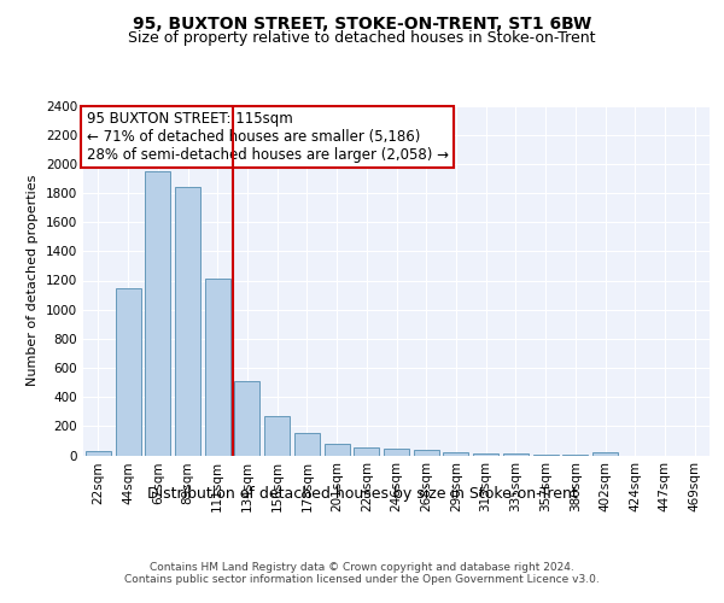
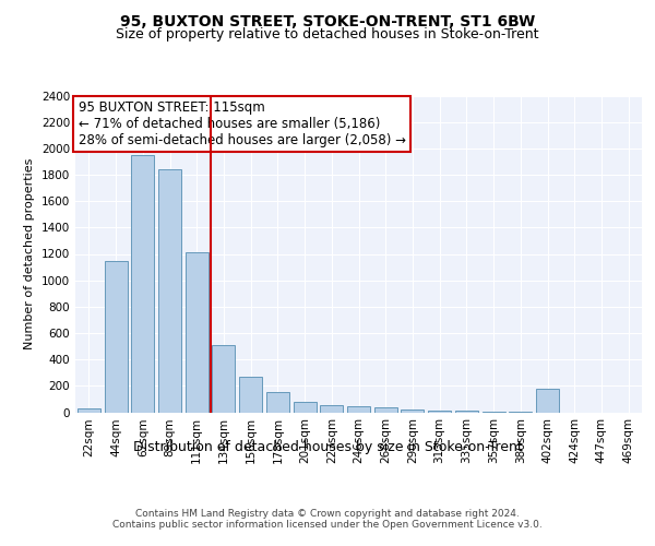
402sqm: 20 -> 180
